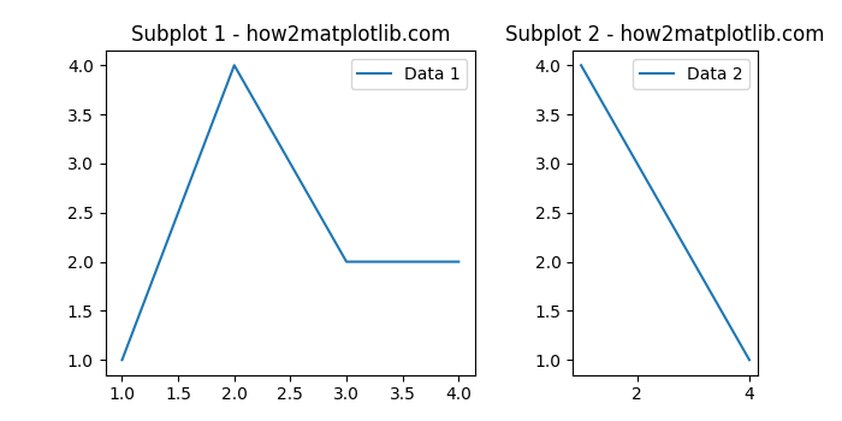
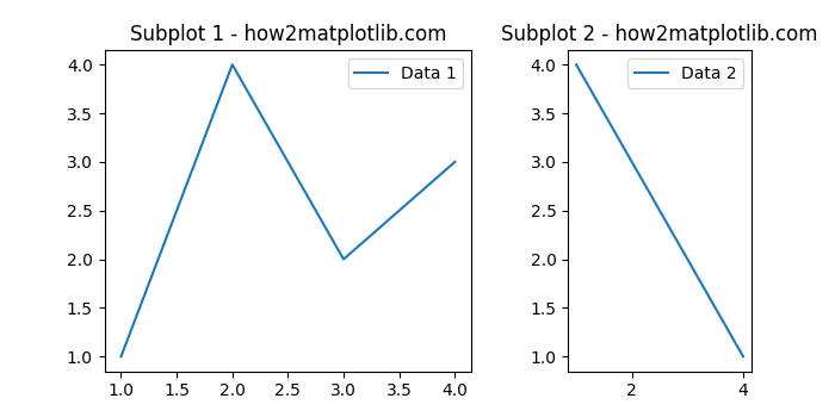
4.0: 2 -> 3
